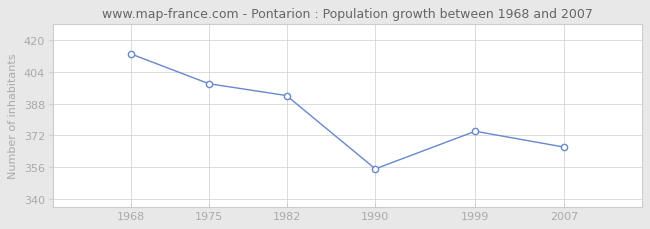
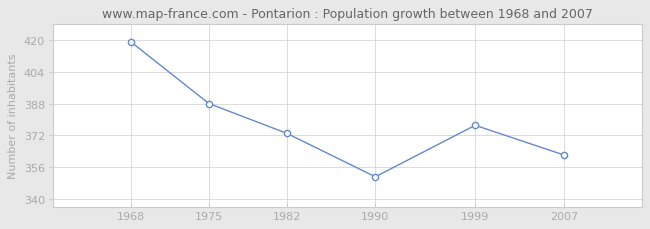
1968: 413 -> 419
1975: 398 -> 388
1982: 392 -> 373
1990: 355 -> 351
1999: 374 -> 377
2007: 366 -> 362
